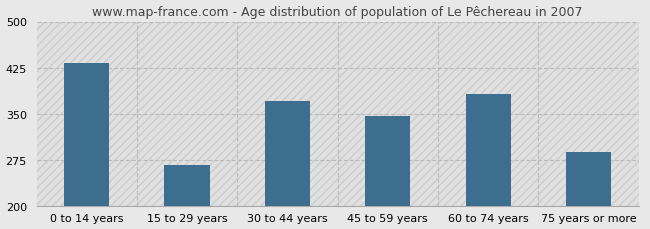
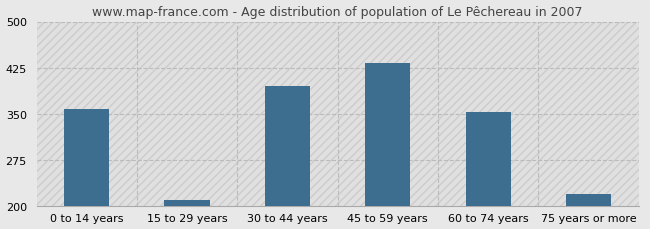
0 to 14 years: 432 -> 358
15 to 29 years: 266 -> 209
30 to 44 years: 370 -> 395
45 to 59 years: 346 -> 432
60 to 74 years: 382 -> 353
75 years or more: 288 -> 220
